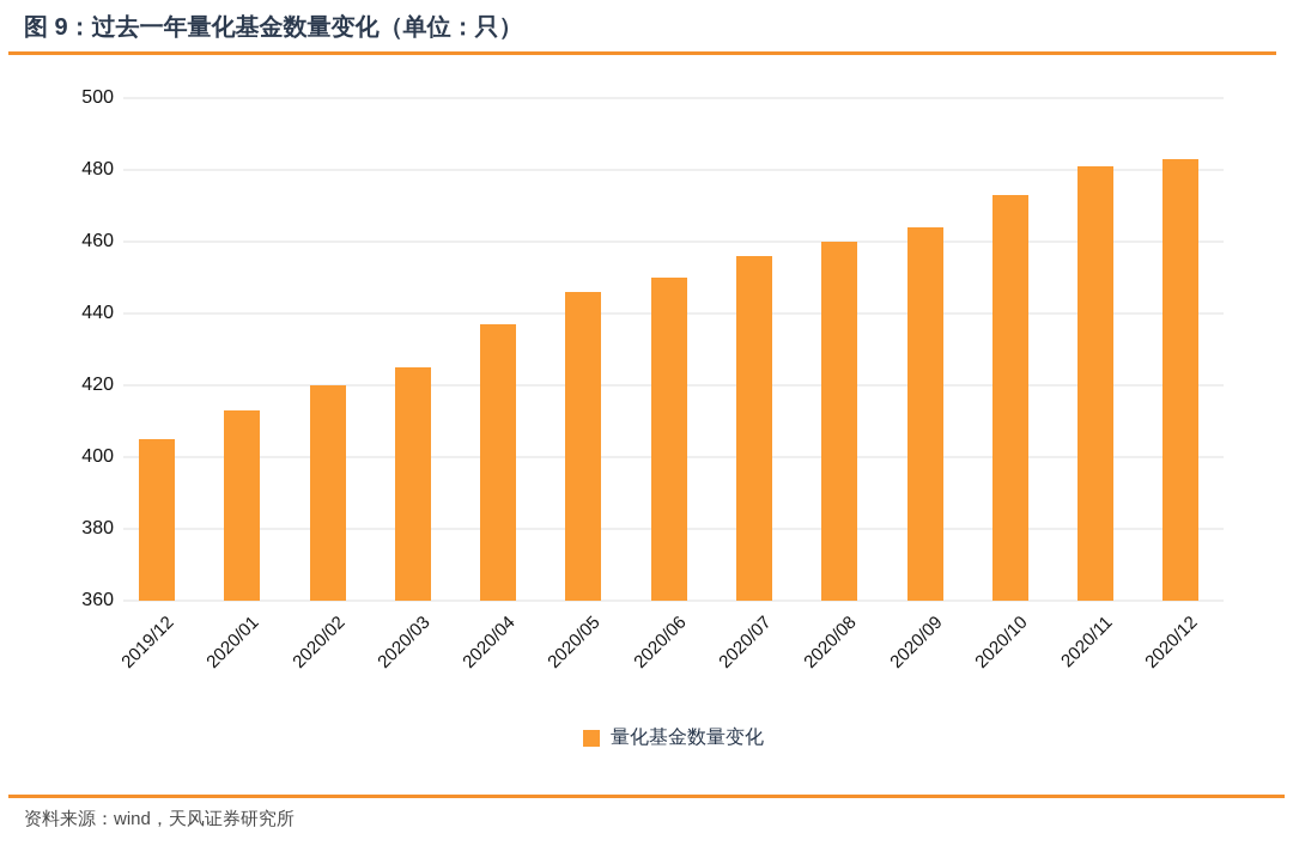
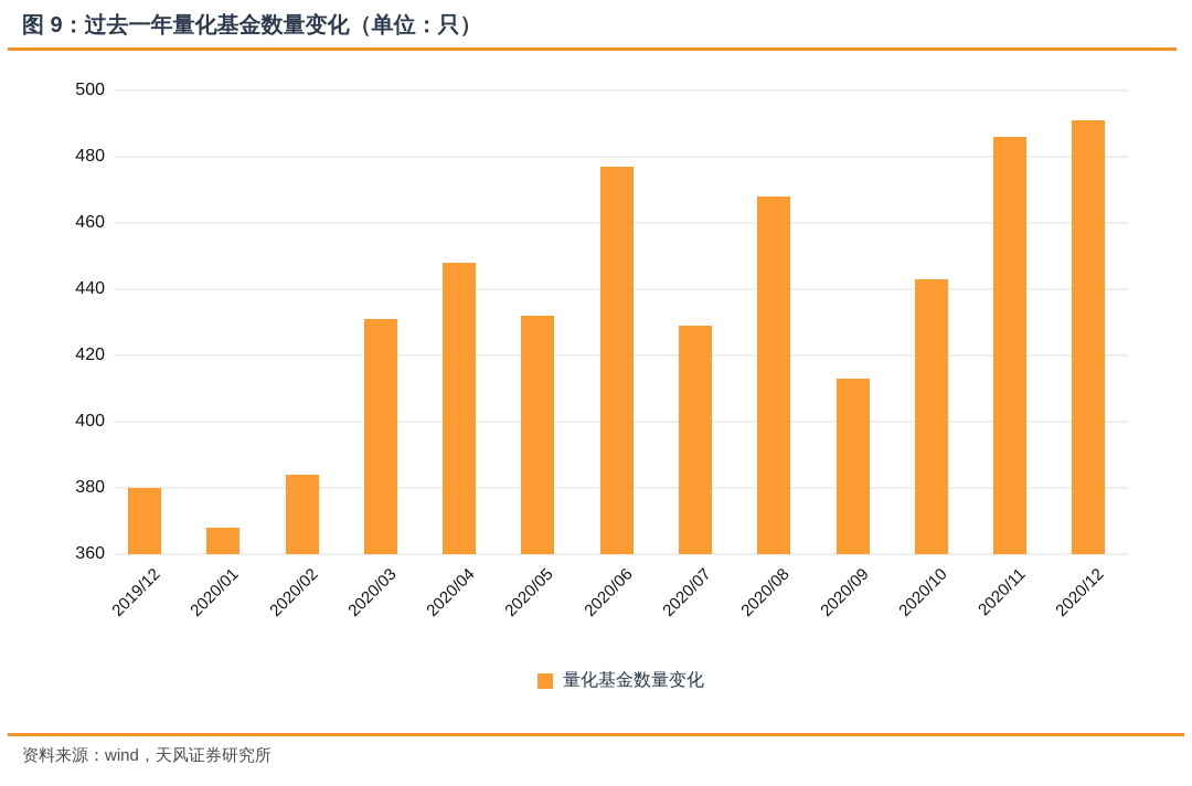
2019/12: 405 -> 380
2020/01: 413 -> 368
2020/02: 420 -> 384
2020/03: 425 -> 431
2020/04: 437 -> 448
2020/05: 446 -> 432
2020/06: 450 -> 477
2020/07: 456 -> 429
2020/08: 460 -> 468
2020/09: 464 -> 413
2020/10: 473 -> 443
2020/11: 481 -> 486
2020/12: 483 -> 491
